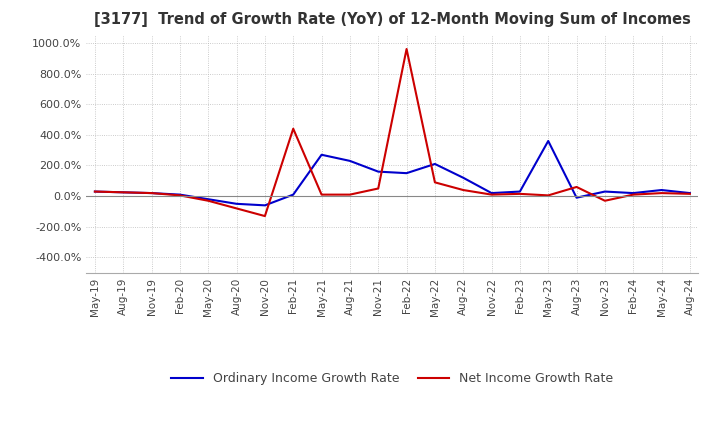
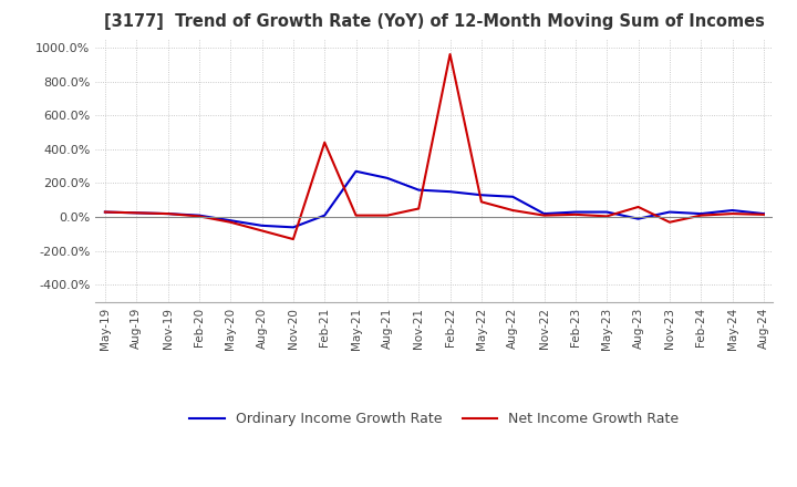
Ordinary Income Growth Rate/May-22: 210% -> 130%
Ordinary Income Growth Rate/May-23: 360% -> 30%
